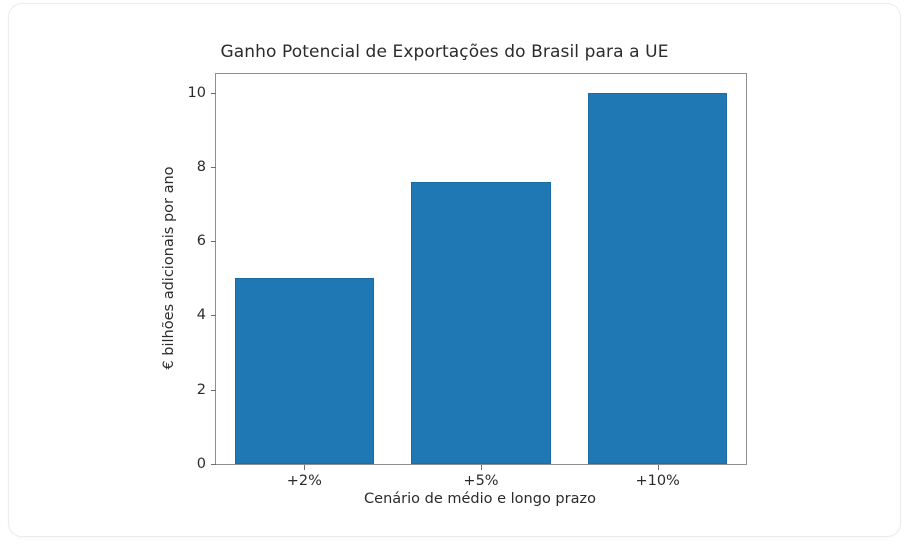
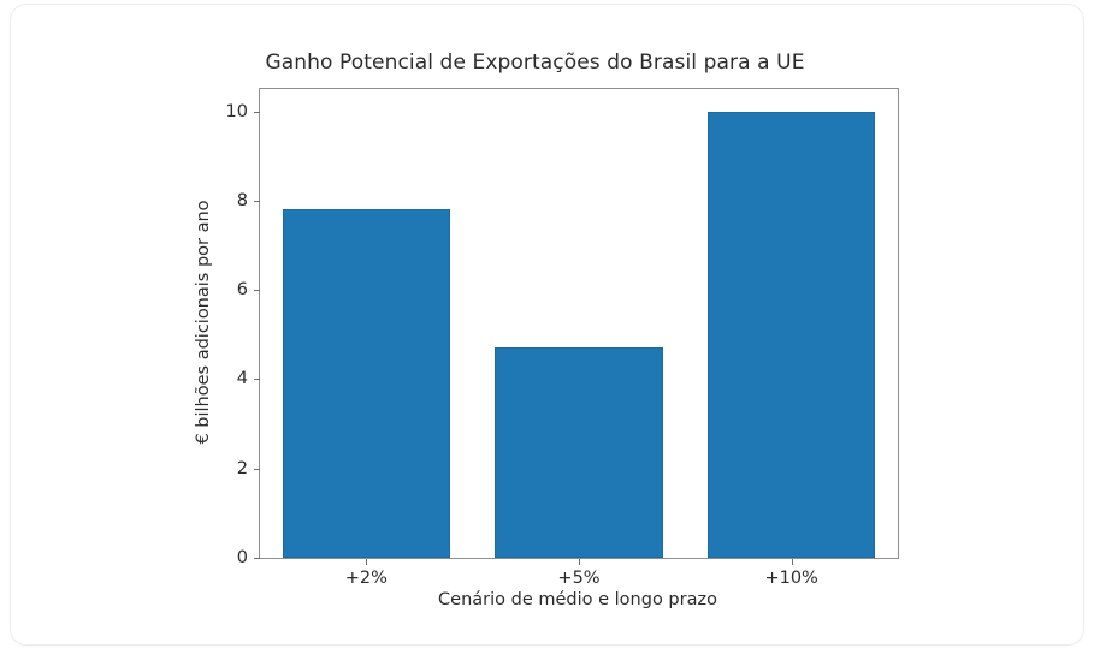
+2%: 5.0 -> 7.8
+5%: 7.6 -> 4.7
